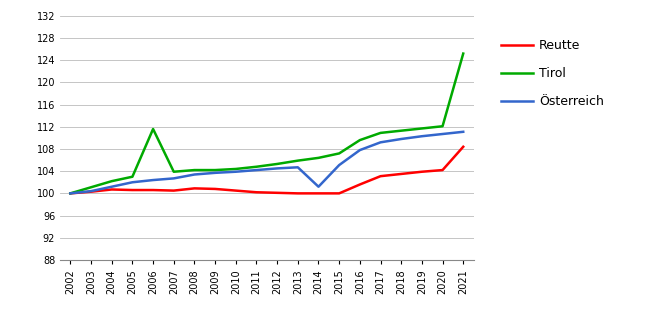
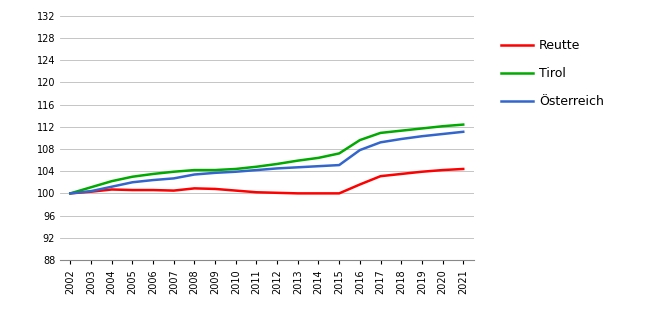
Tirol/2006: 111.6 -> 103.5
Österreich/2014: 101.2 -> 104.9
Reutte/2021: 108.4 -> 104.4
Tirol/2021: 125.2 -> 112.4
